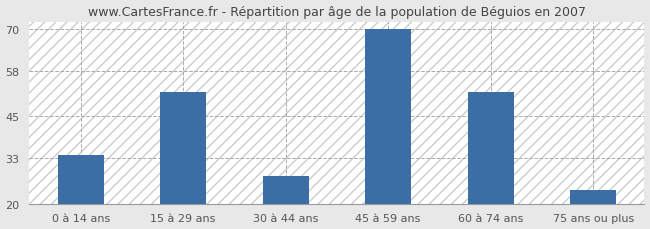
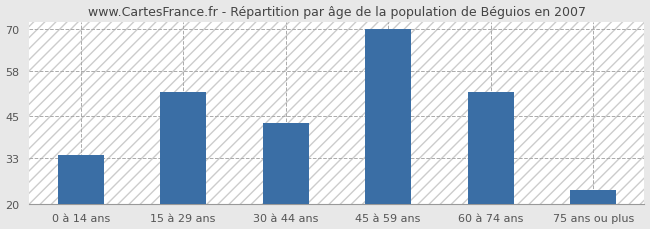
30 à 44 ans: 28 -> 43
